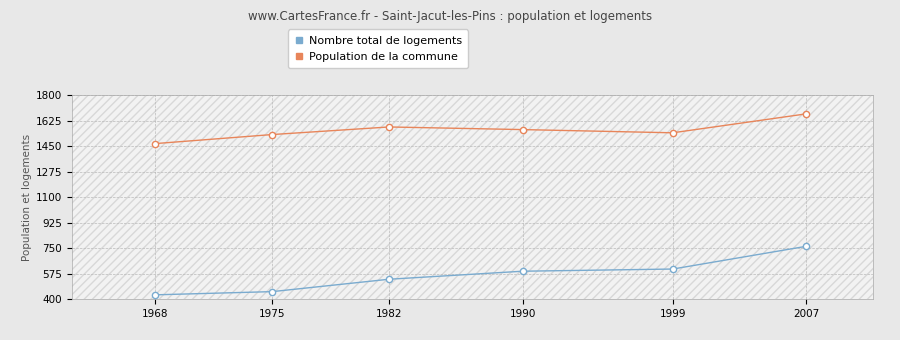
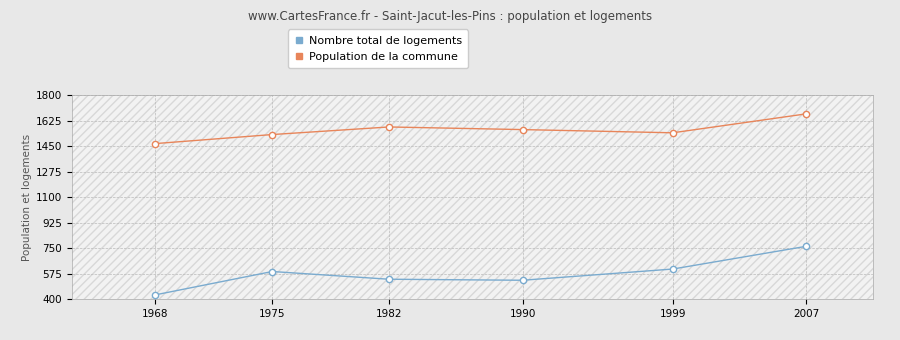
Nombre total de logements/1975: 450 -> 590
Nombre total de logements/1990: 590 -> 530
